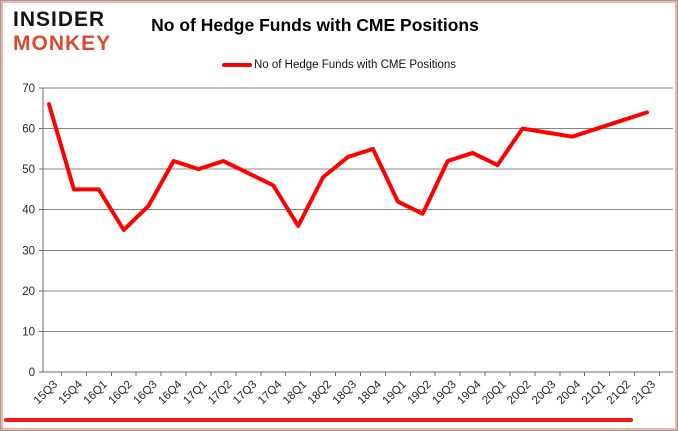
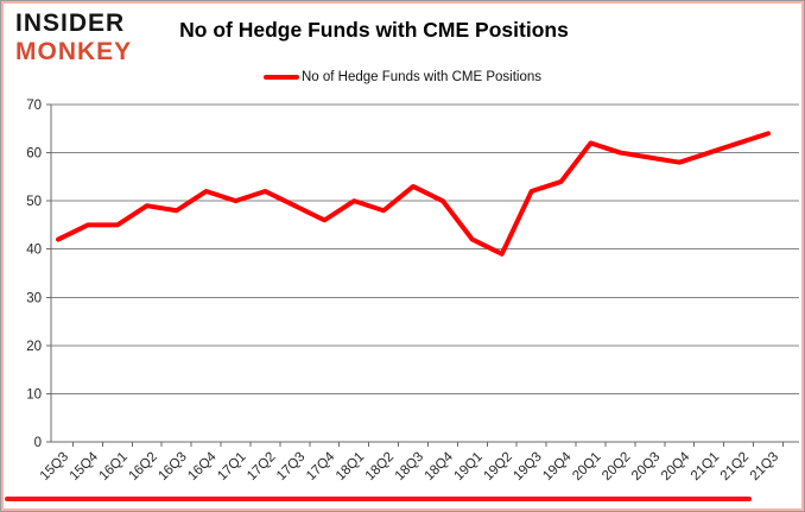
15Q3: 66 -> 42
16Q2: 35 -> 49
16Q3: 41 -> 48
18Q1: 36 -> 50
18Q4: 55 -> 50
20Q1: 51 -> 62
